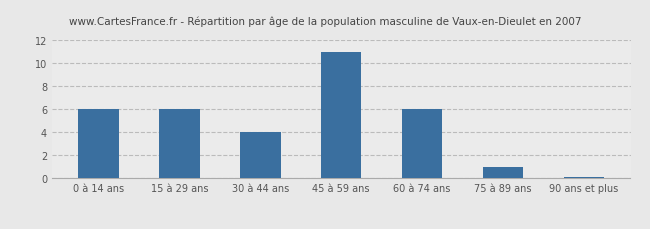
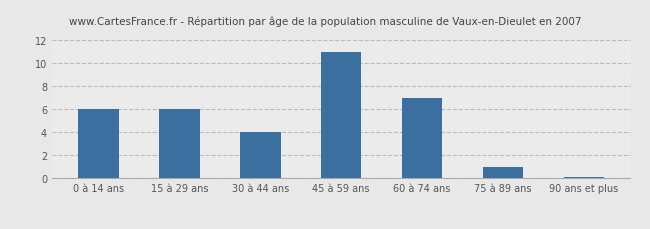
60 à 74 ans: 6.0 -> 7.0
